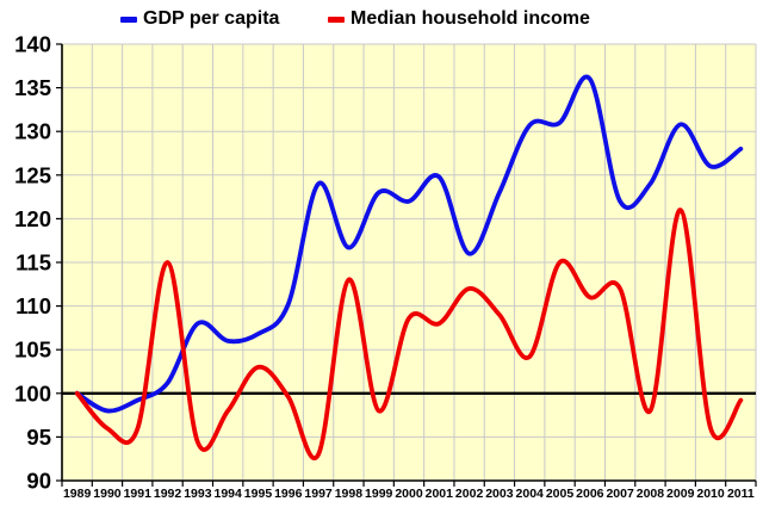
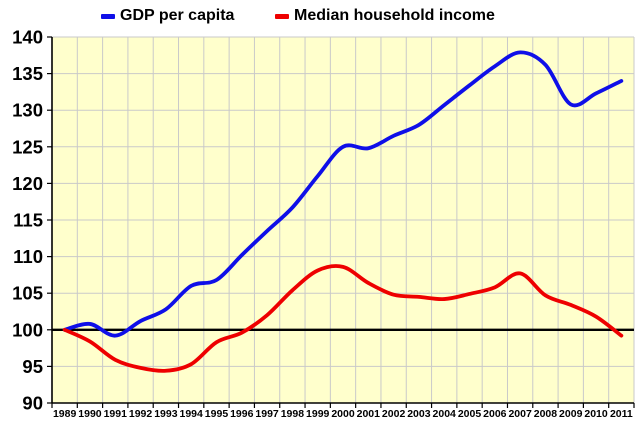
GDP per capita/1990: 98 -> 101
Median household income/1990: 96 -> 98
Median household income/1992: 115 -> 95
GDP per capita/1993: 108 -> 103
Median household income/1994: 98 -> 95
Median household income/1995: 103 -> 98
GDP per capita/1997: 124 -> 114
Median household income/1997: 93 -> 102
Median household income/1998: 113 -> 105
GDP per capita/1999: 123 -> 121
Median household income/1999: 98 -> 108
GDP per capita/2000: 122 -> 125
Median household income/2001: 108 -> 106
GDP per capita/2002: 116 -> 126
Median household income/2002: 112 -> 105
GDP per capita/2003: 123 -> 128
Median household income/2003: 109 -> 104
GDP per capita/2005: 131 -> 133
Median household income/2005: 115 -> 105
Median household income/2006: 111 -> 106
GDP per capita/2007: 122 -> 138
Median household income/2007: 112 -> 108
GDP per capita/2008: 124 -> 136
Median household income/2008: 98 -> 105
Median household income/2009: 121 -> 103
GDP per capita/2010: 126 -> 132
Median household income/2010: 96 -> 102
GDP per capita/2011: 128 -> 134
